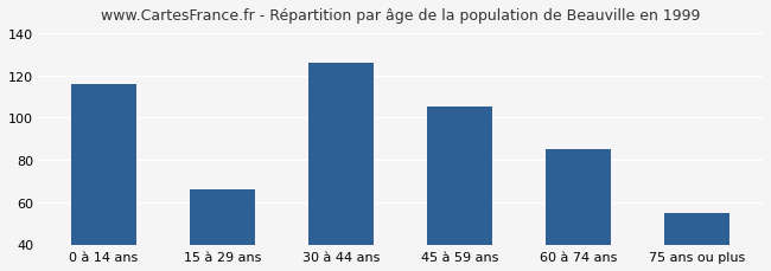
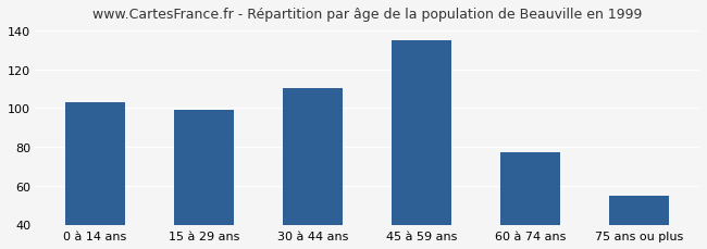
0 à 14 ans: 116 -> 103
15 à 29 ans: 66 -> 99
30 à 44 ans: 126 -> 110
45 à 59 ans: 105 -> 135
60 à 74 ans: 85 -> 77
